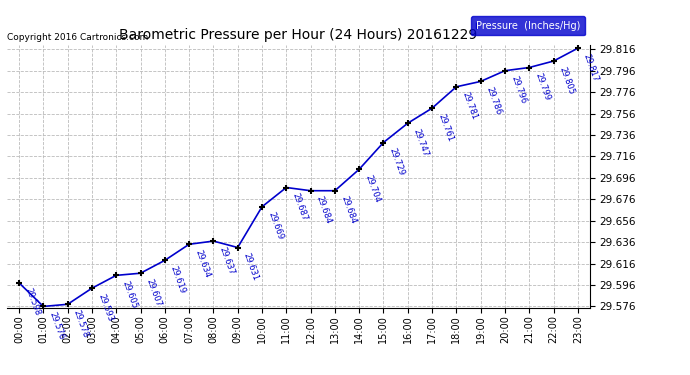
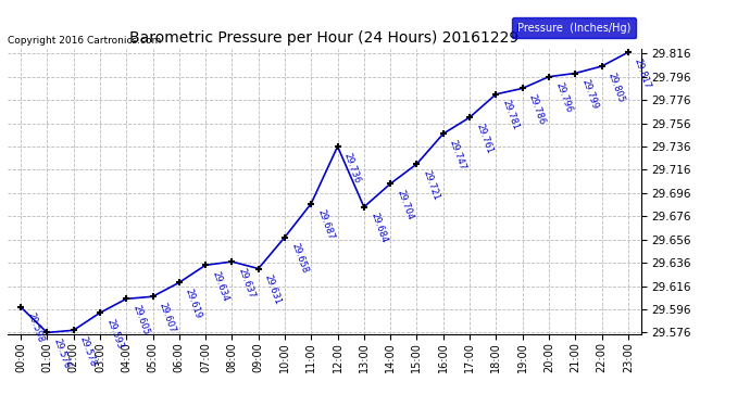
10:00: 29.669 -> 29.658
12:00: 29.684 -> 29.736
15:00: 29.729 -> 29.721
